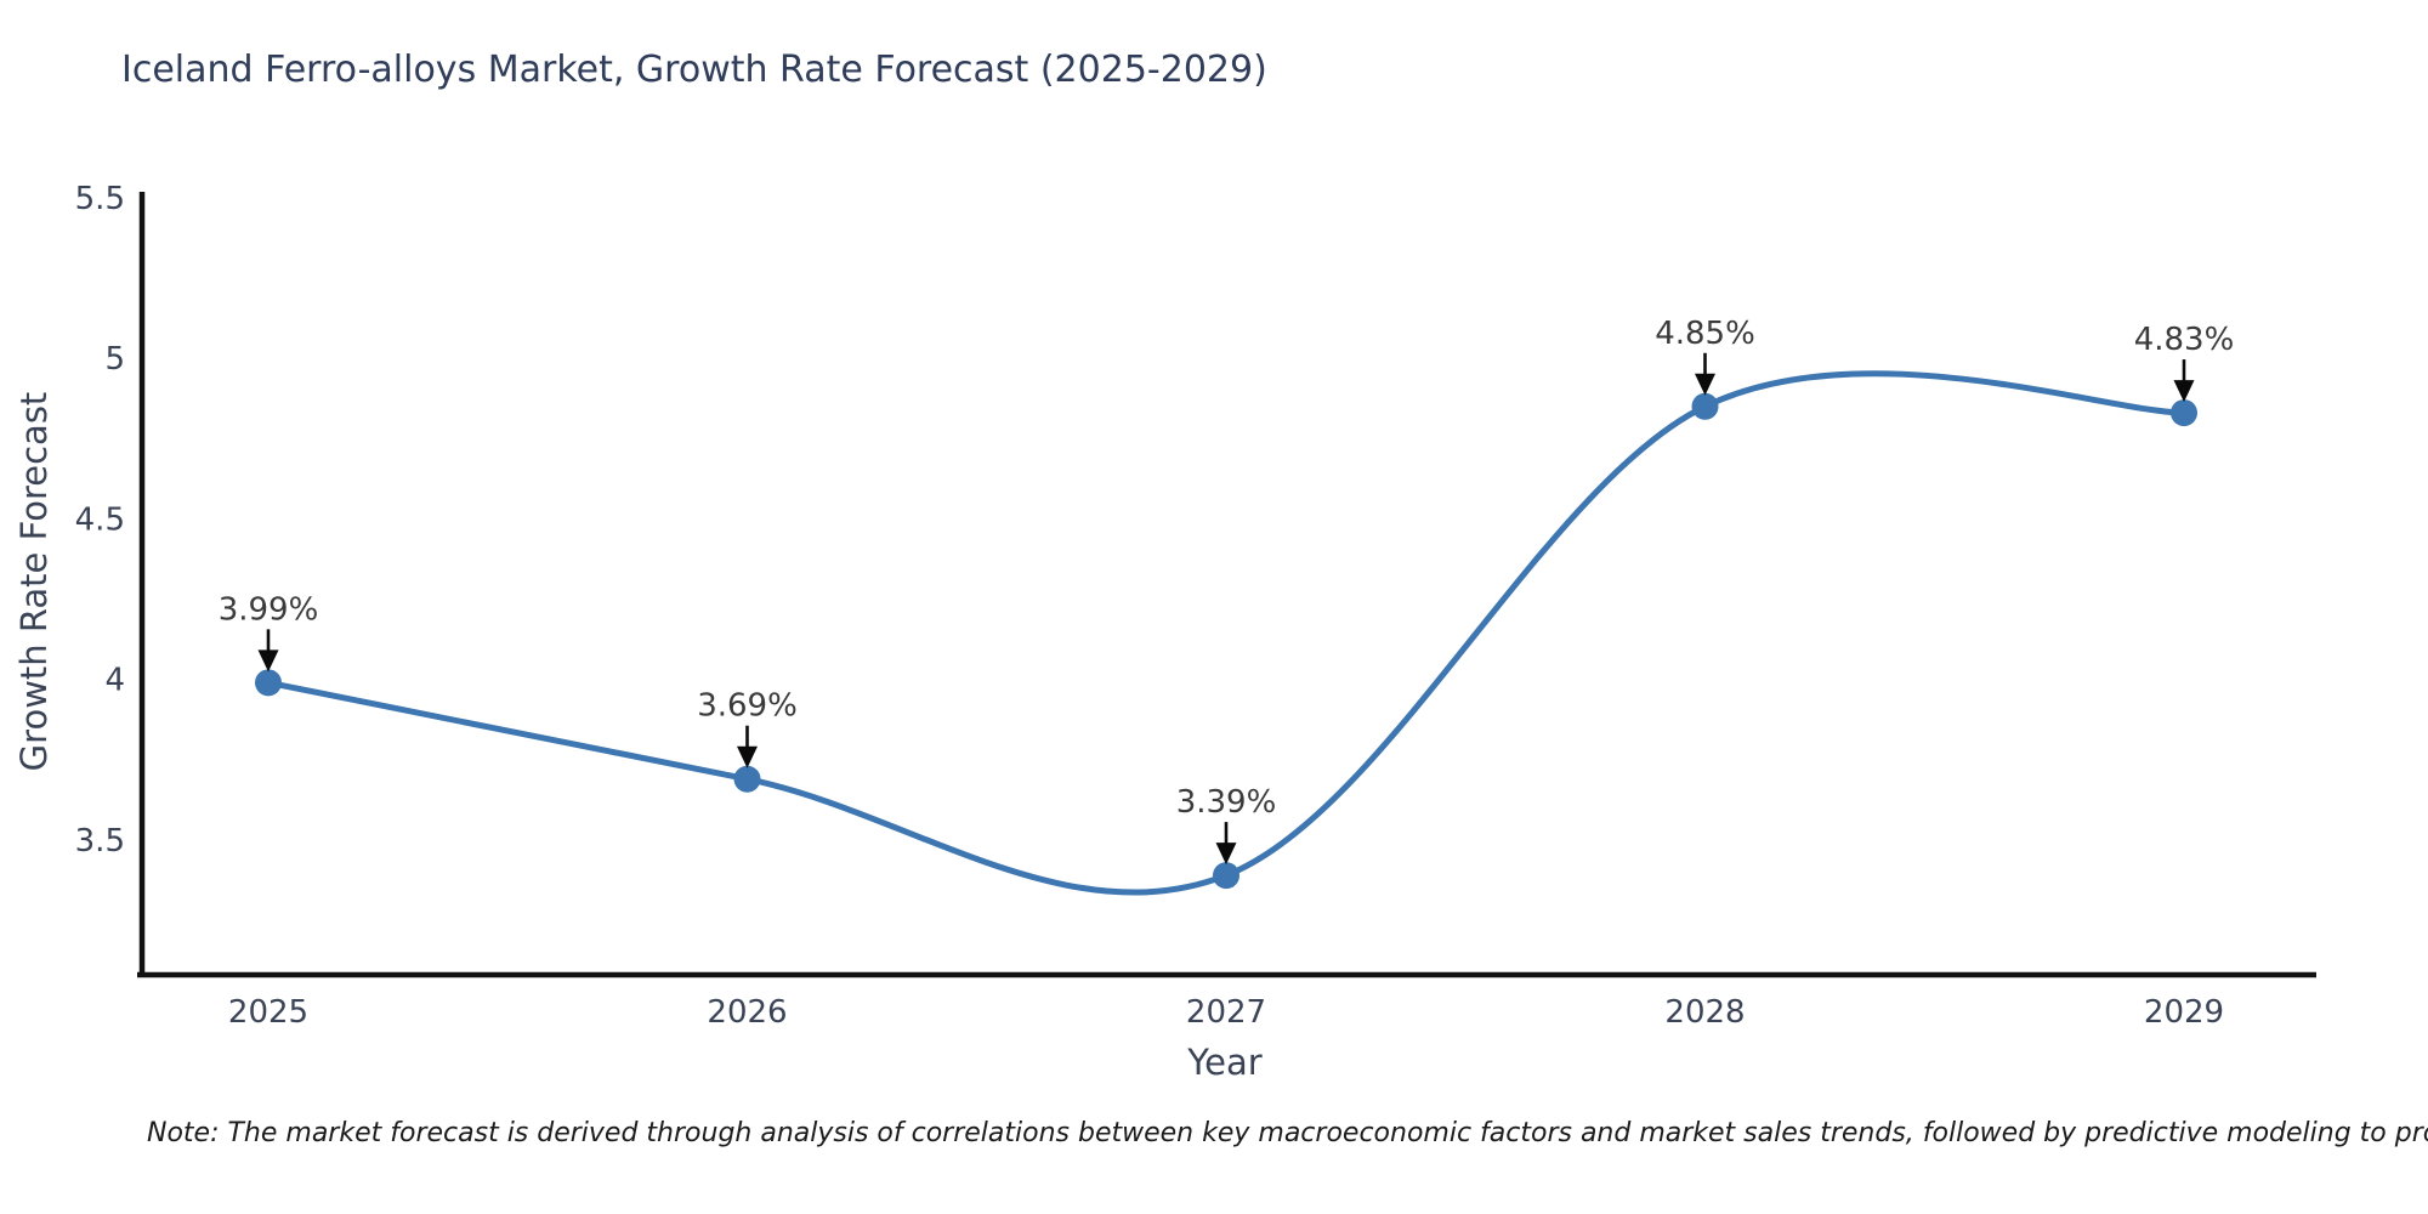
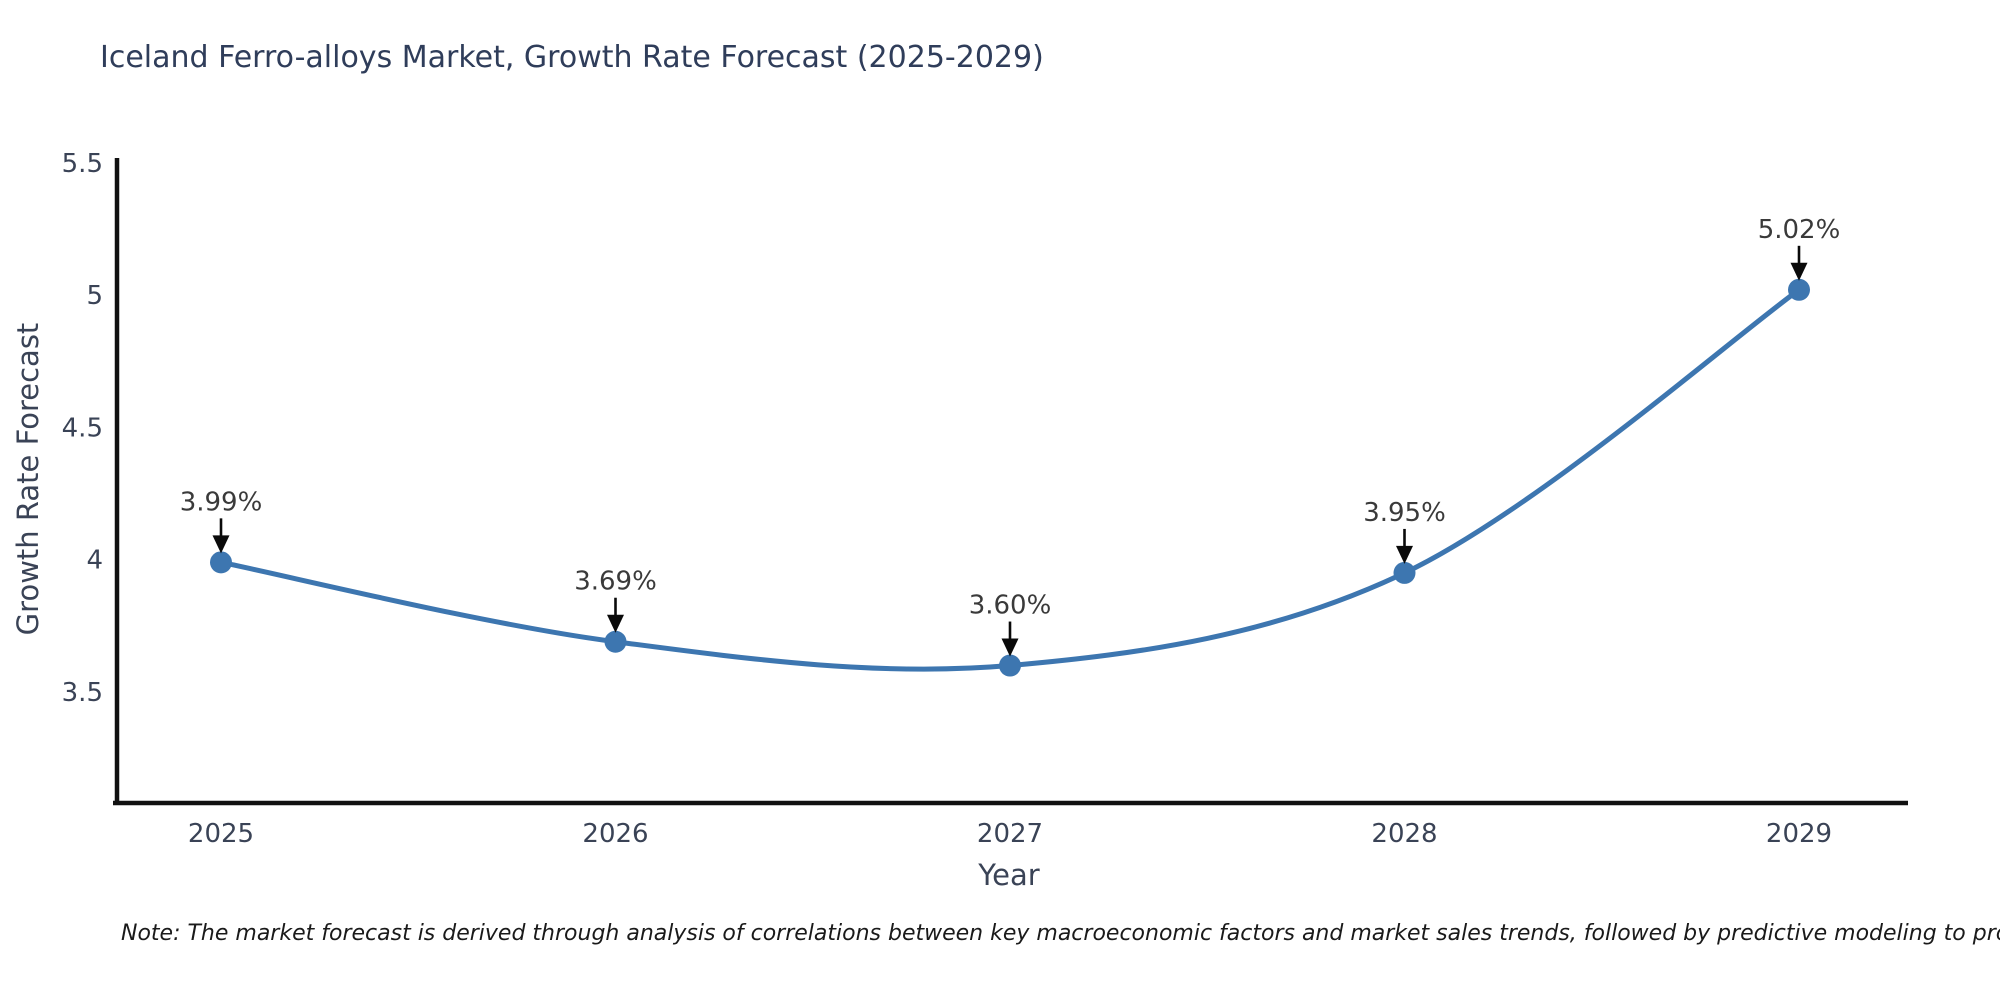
2027: 3.39% -> 3.60%
2028: 4.85% -> 3.95%
2029: 4.83% -> 5.02%
